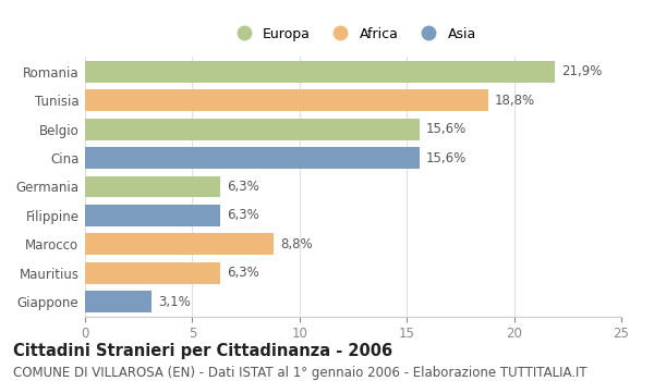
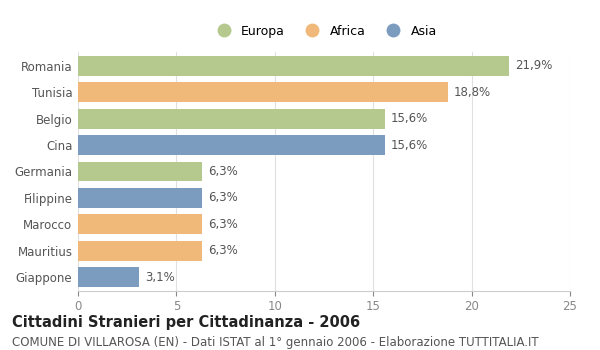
Marocco: 8,8% -> 6,3%
